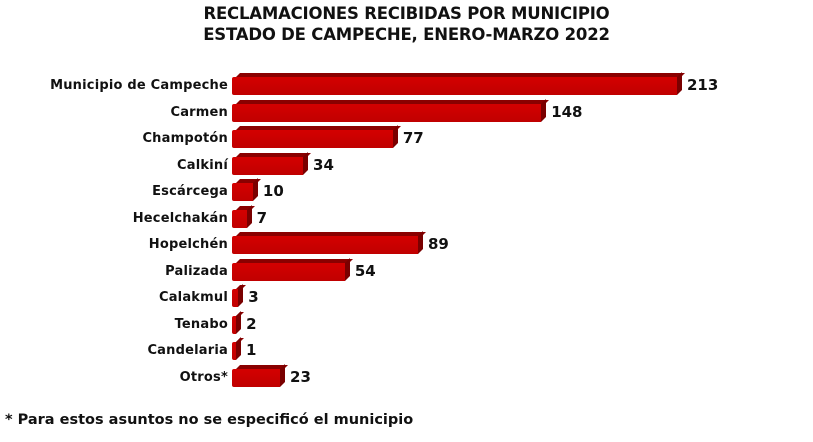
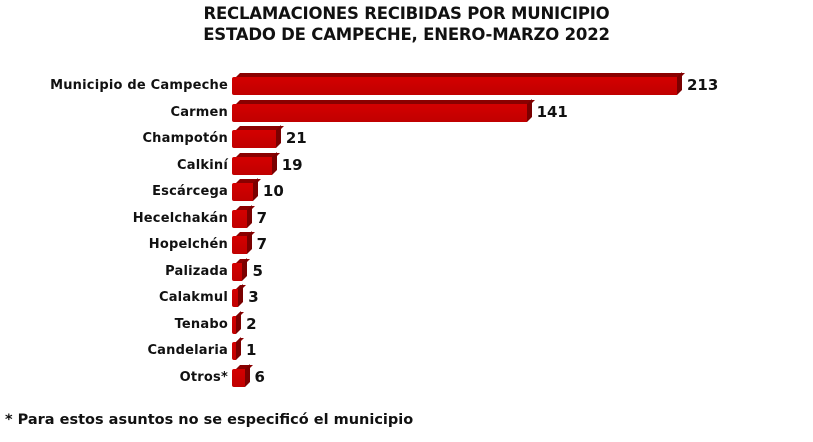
Carmen: 148 -> 141
Champotón: 77 -> 21
Calkiní: 34 -> 19
Hopelchén: 89 -> 7
Palizada: 54 -> 5
Otros*: 23 -> 6
